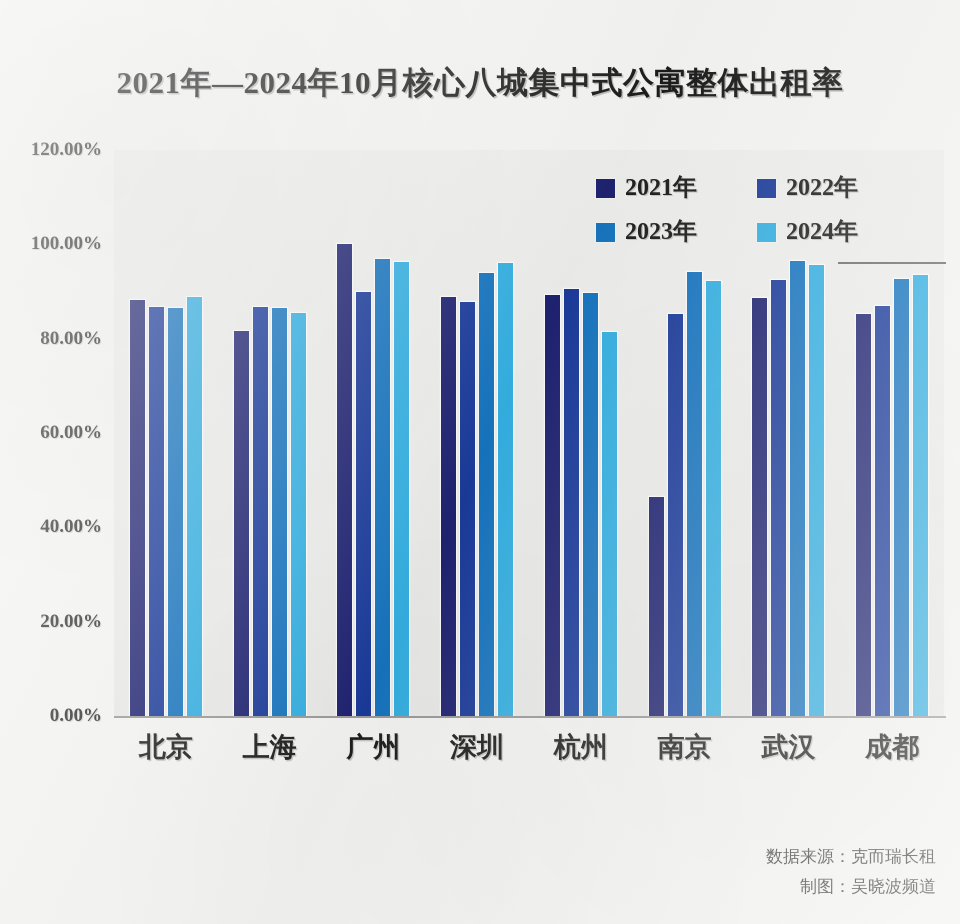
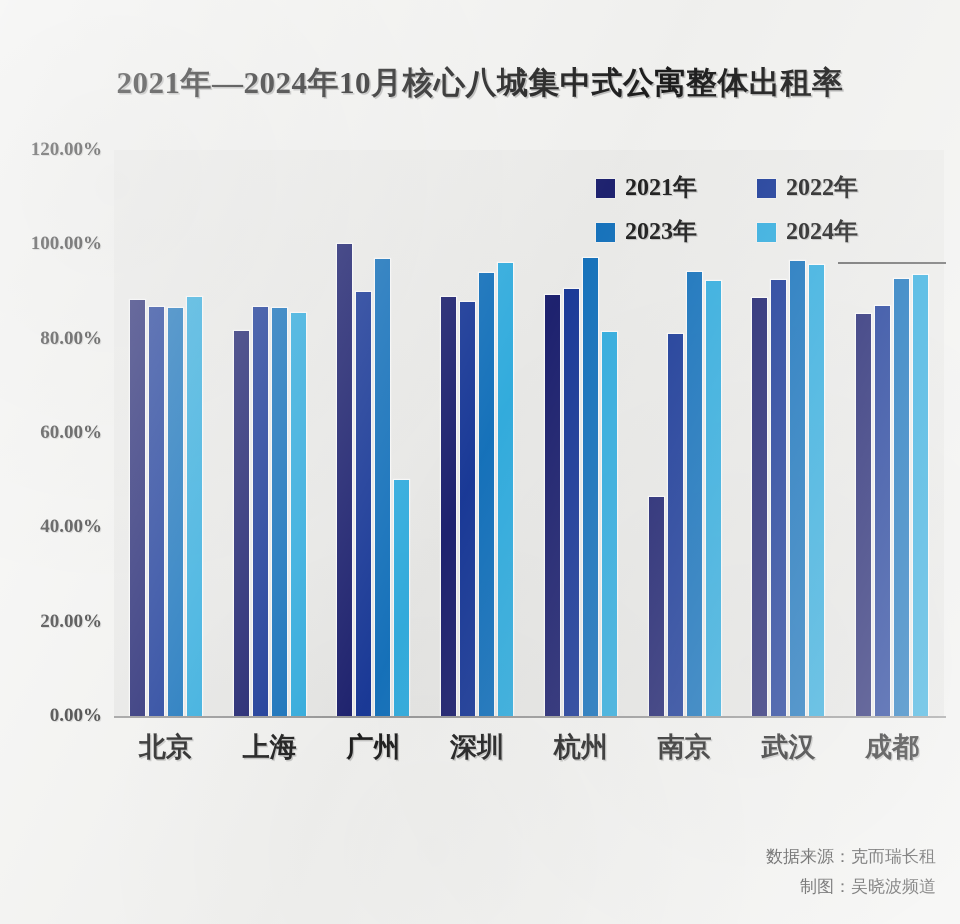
2024年/广州: 96% -> 50%
2023年/杭州: 90% -> 97%
2022年/南京: 85% -> 81%
